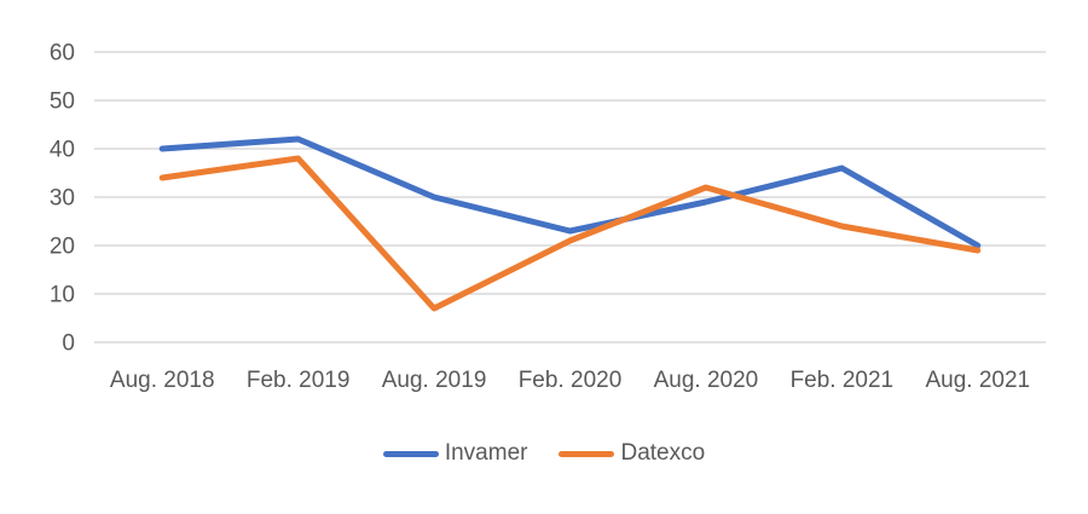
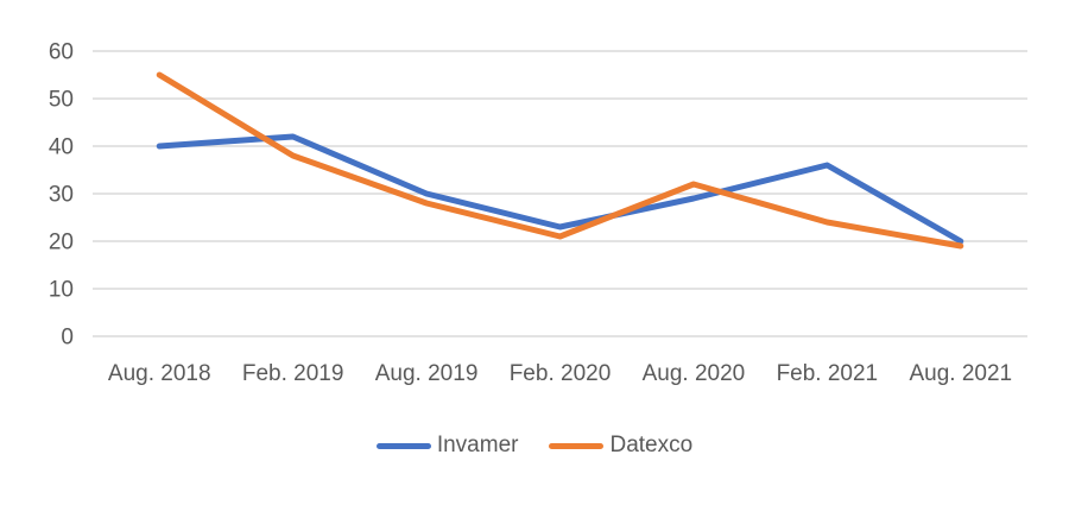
Datexco/Aug. 2018: 34 -> 55
Datexco/Aug. 2019: 7 -> 28
